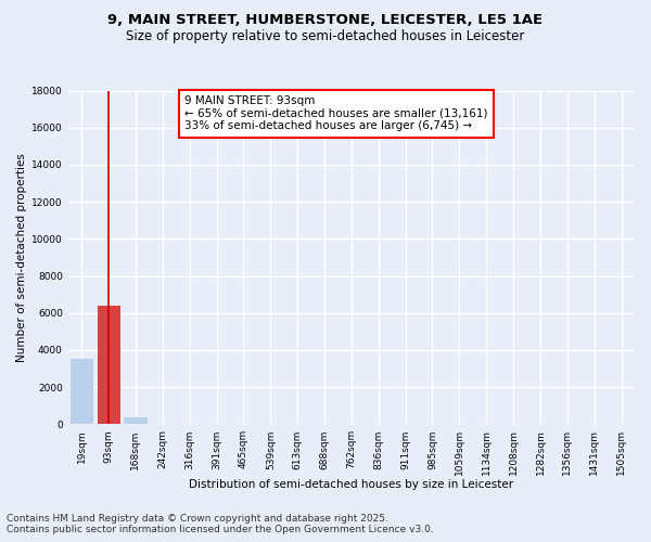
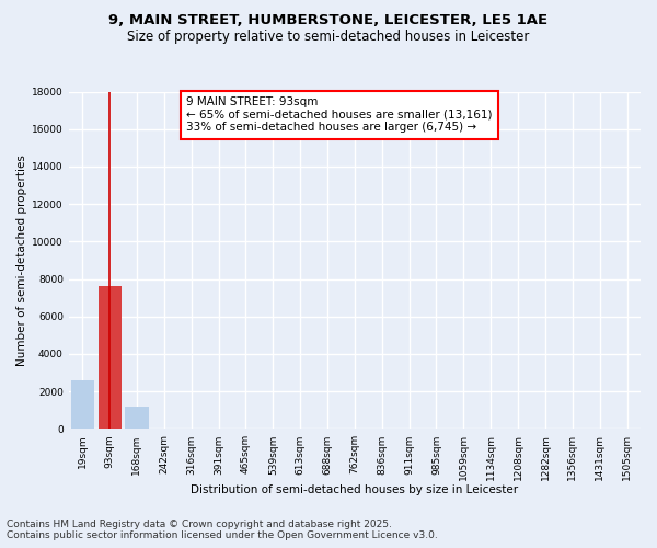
19sqm: 3500 -> 2600
93sqm: 6400 -> 7600
168sqm: 400 -> 1200
